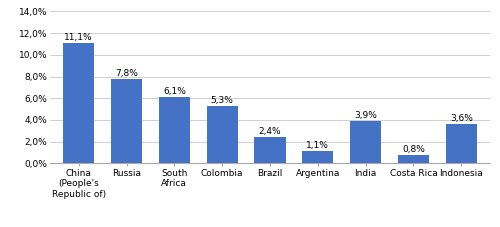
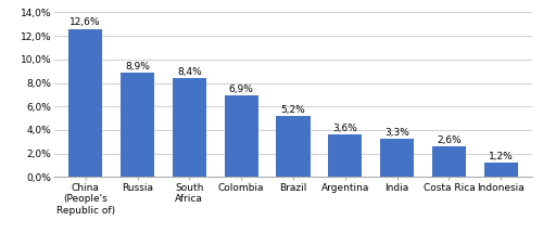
China (People's Republic of): 11,1% -> 12,6%
Russia: 7,8% -> 8,9%
South Africa: 6,1% -> 8,4%
Colombia: 5,3% -> 6,9%
Brazil: 2,4% -> 5,2%
Argentina: 1,1% -> 3,6%
India: 3,9% -> 3,3%
Costa Rica: 0,8% -> 2,6%
Indonesia: 3,6% -> 1,2%
